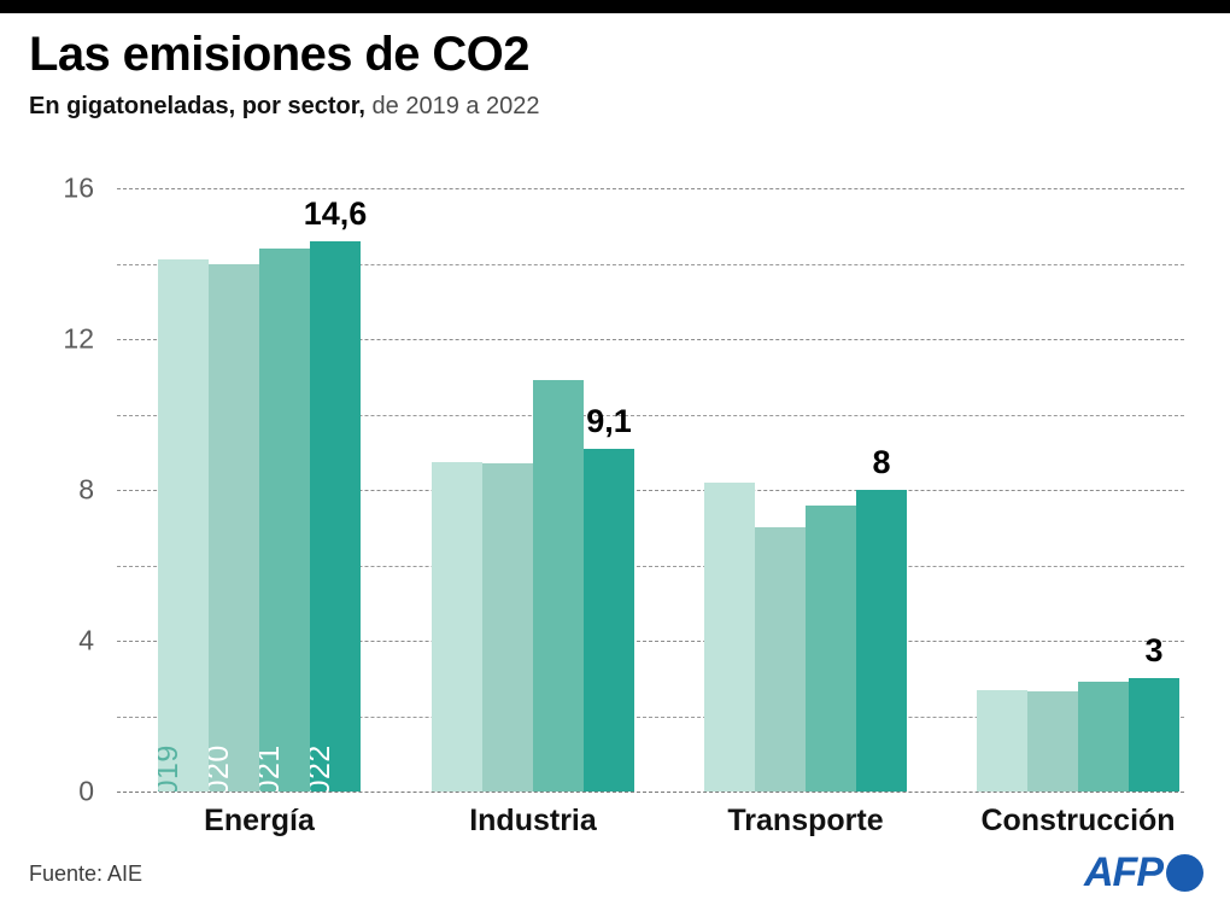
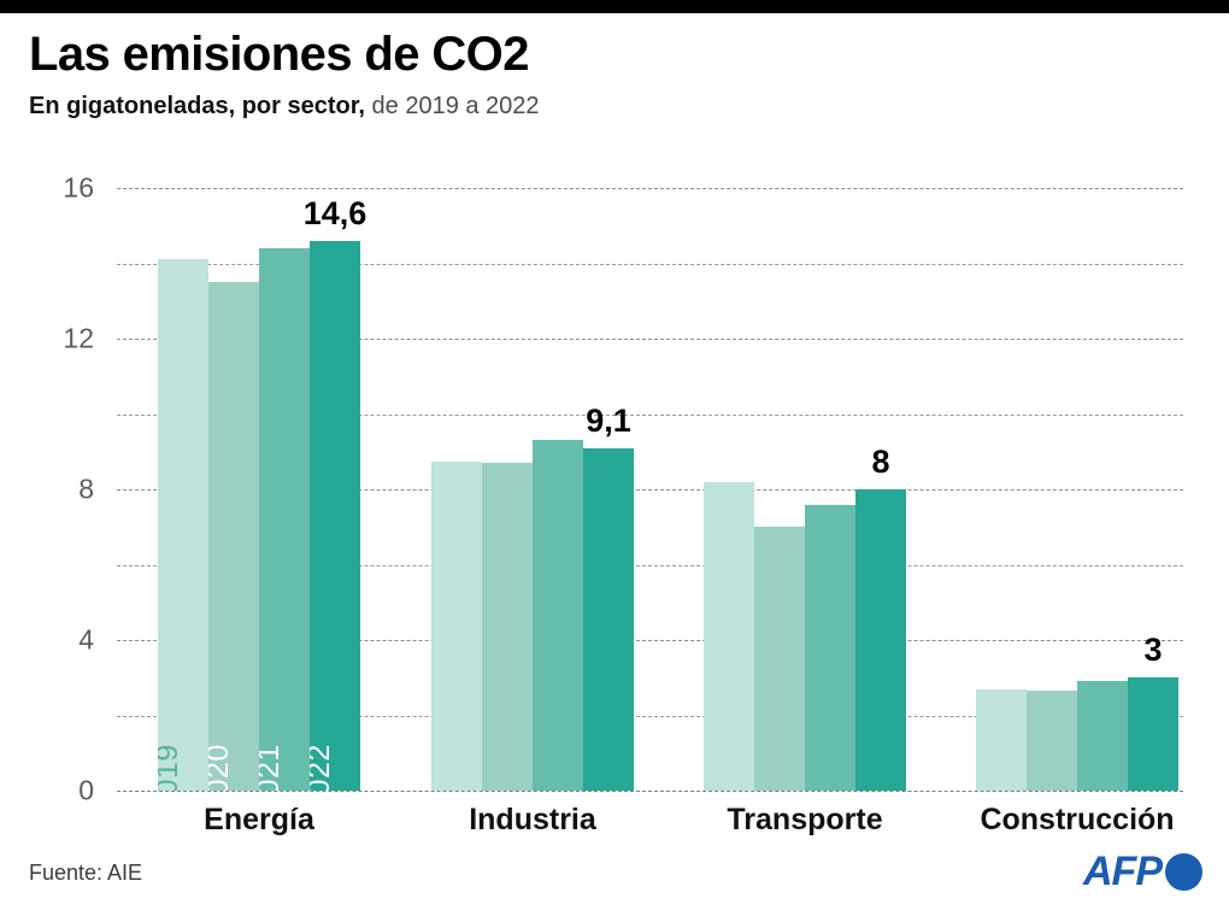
2020/Energía: 14.0 -> 13.5
2021/Industria: 10.9 -> 9.3
